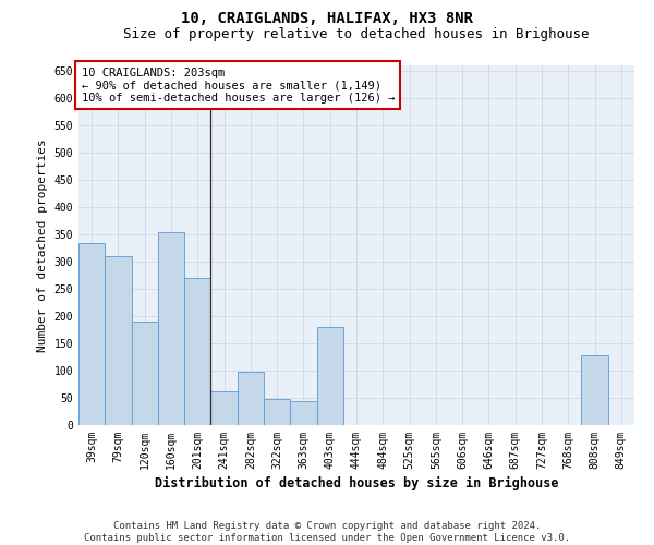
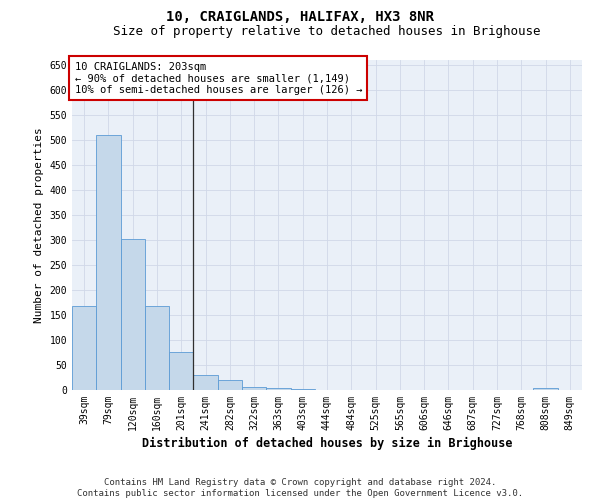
39sqm: 334 -> 168
79sqm: 310 -> 510
120sqm: 190 -> 302
160sqm: 354 -> 168
201sqm: 270 -> 76
241sqm: 62 -> 31
282sqm: 98 -> 20
322sqm: 48 -> 7
363sqm: 44 -> 5
403sqm: 180 -> 2
808sqm: 128 -> 5
